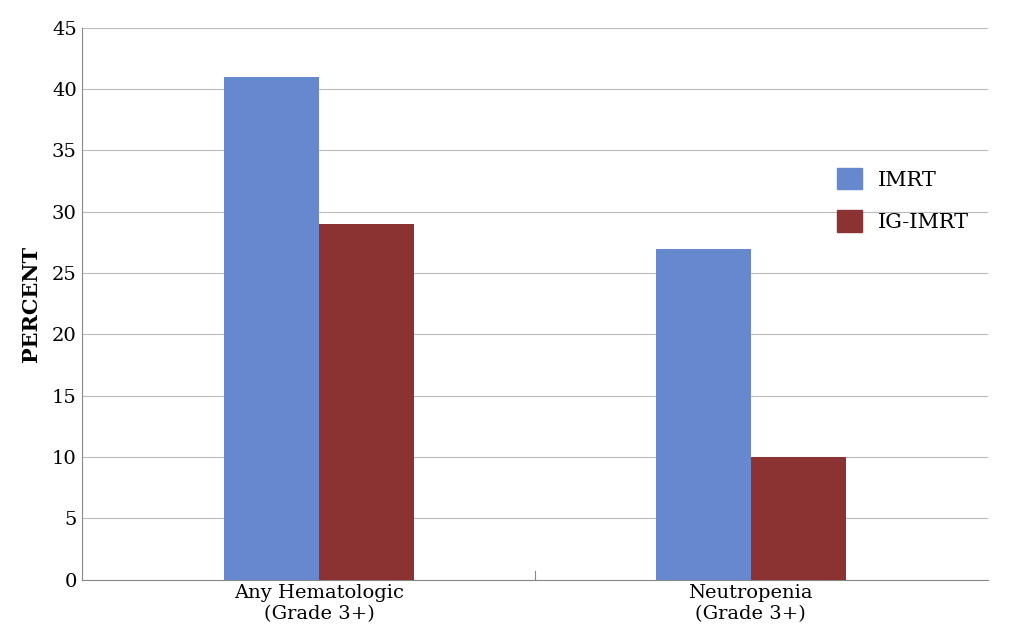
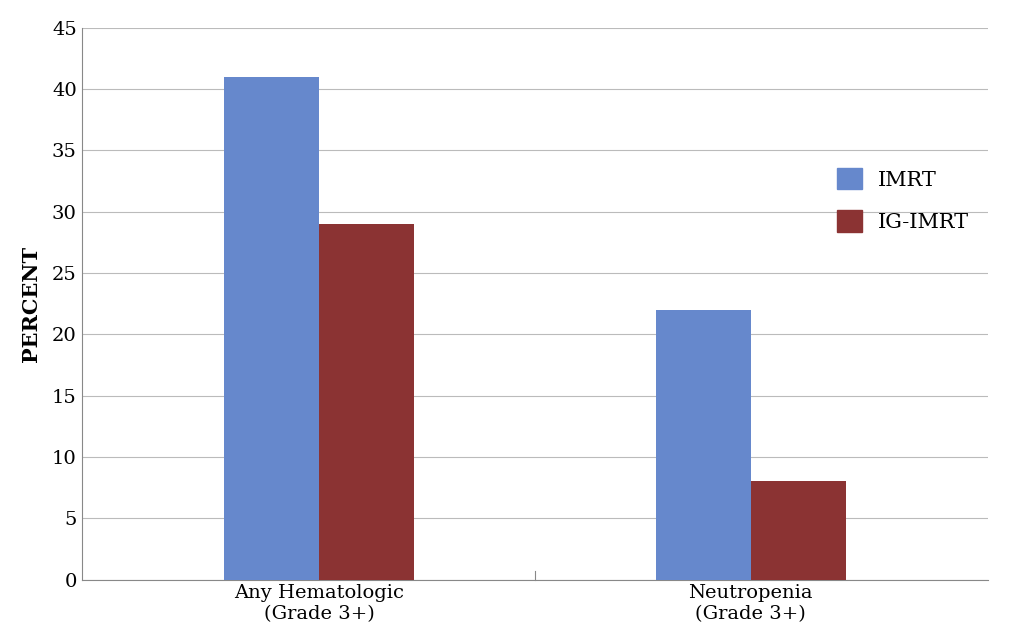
IMRT/Neutropenia (Grade 3+): 27 -> 22
IG-IMRT/Neutropenia (Grade 3+): 10 -> 8
